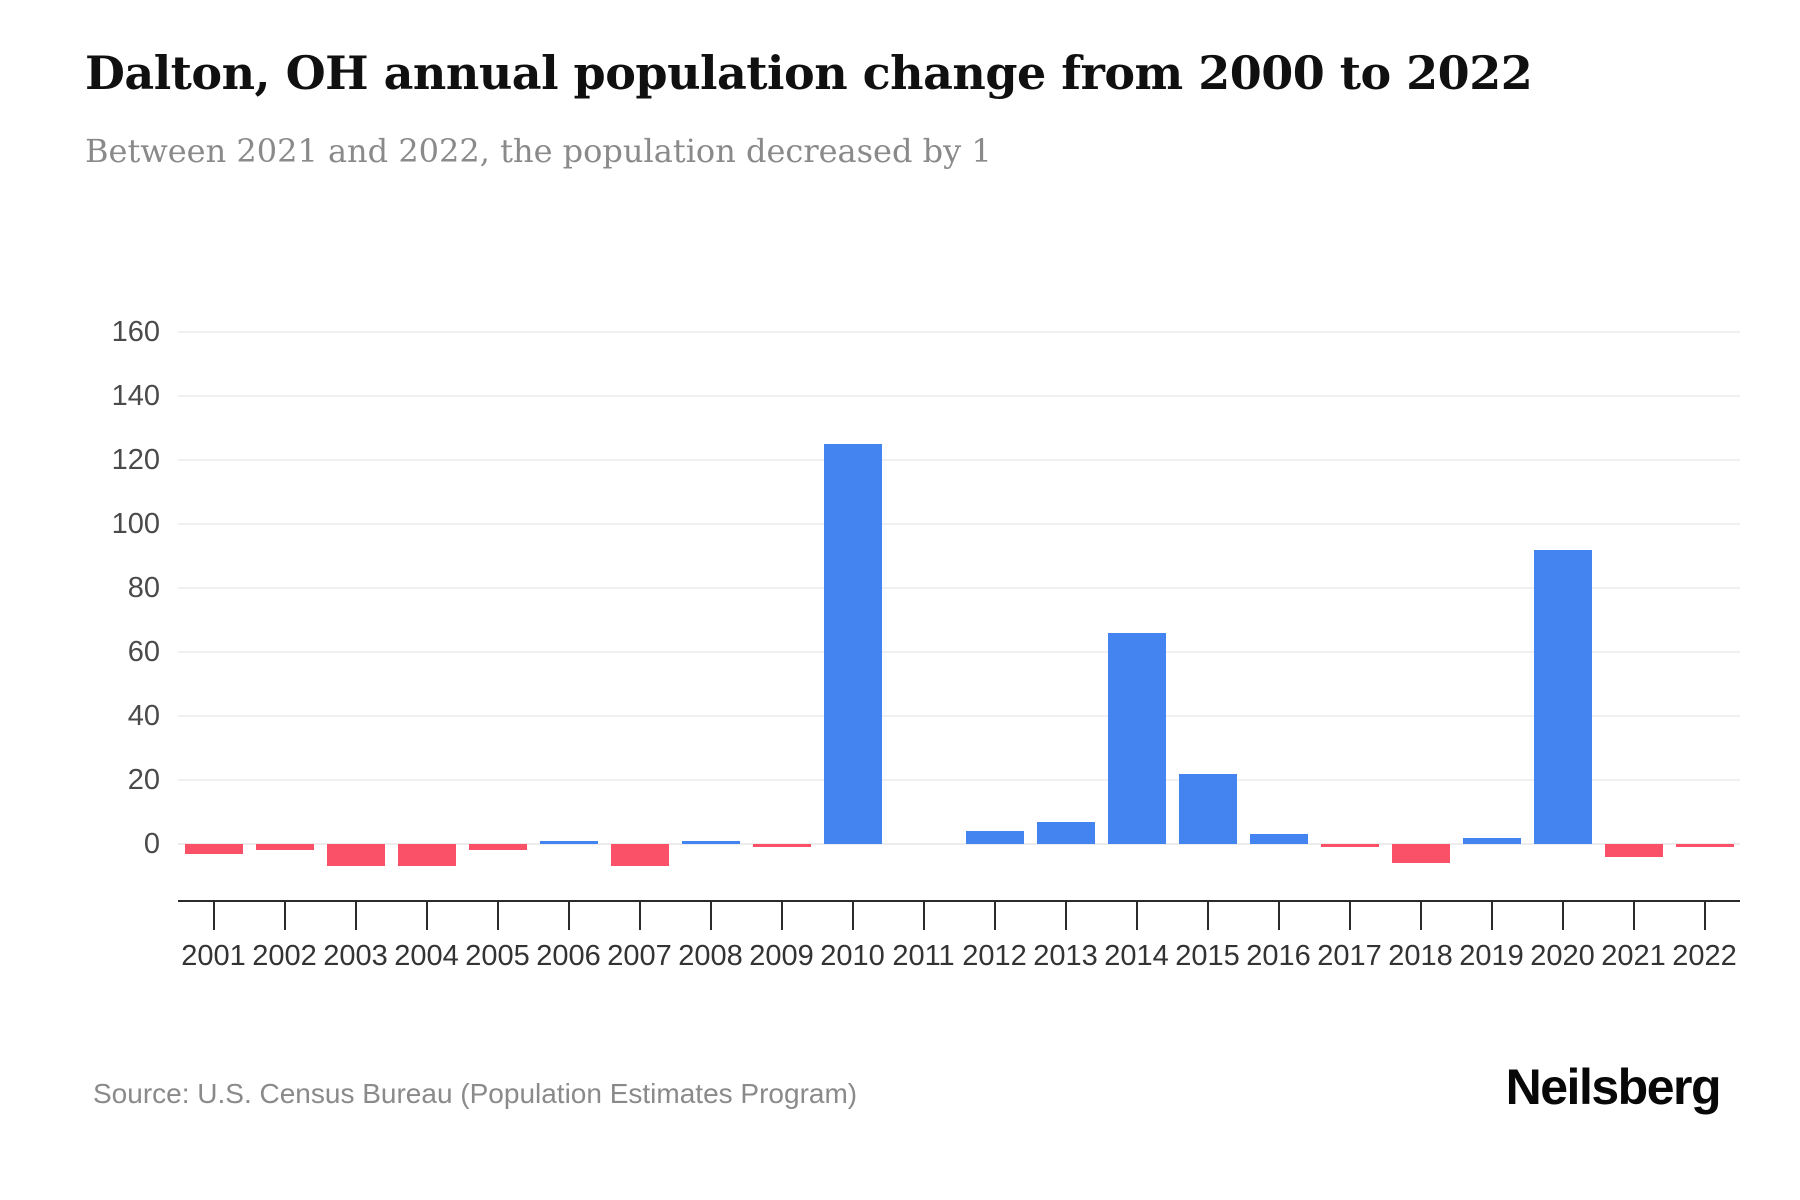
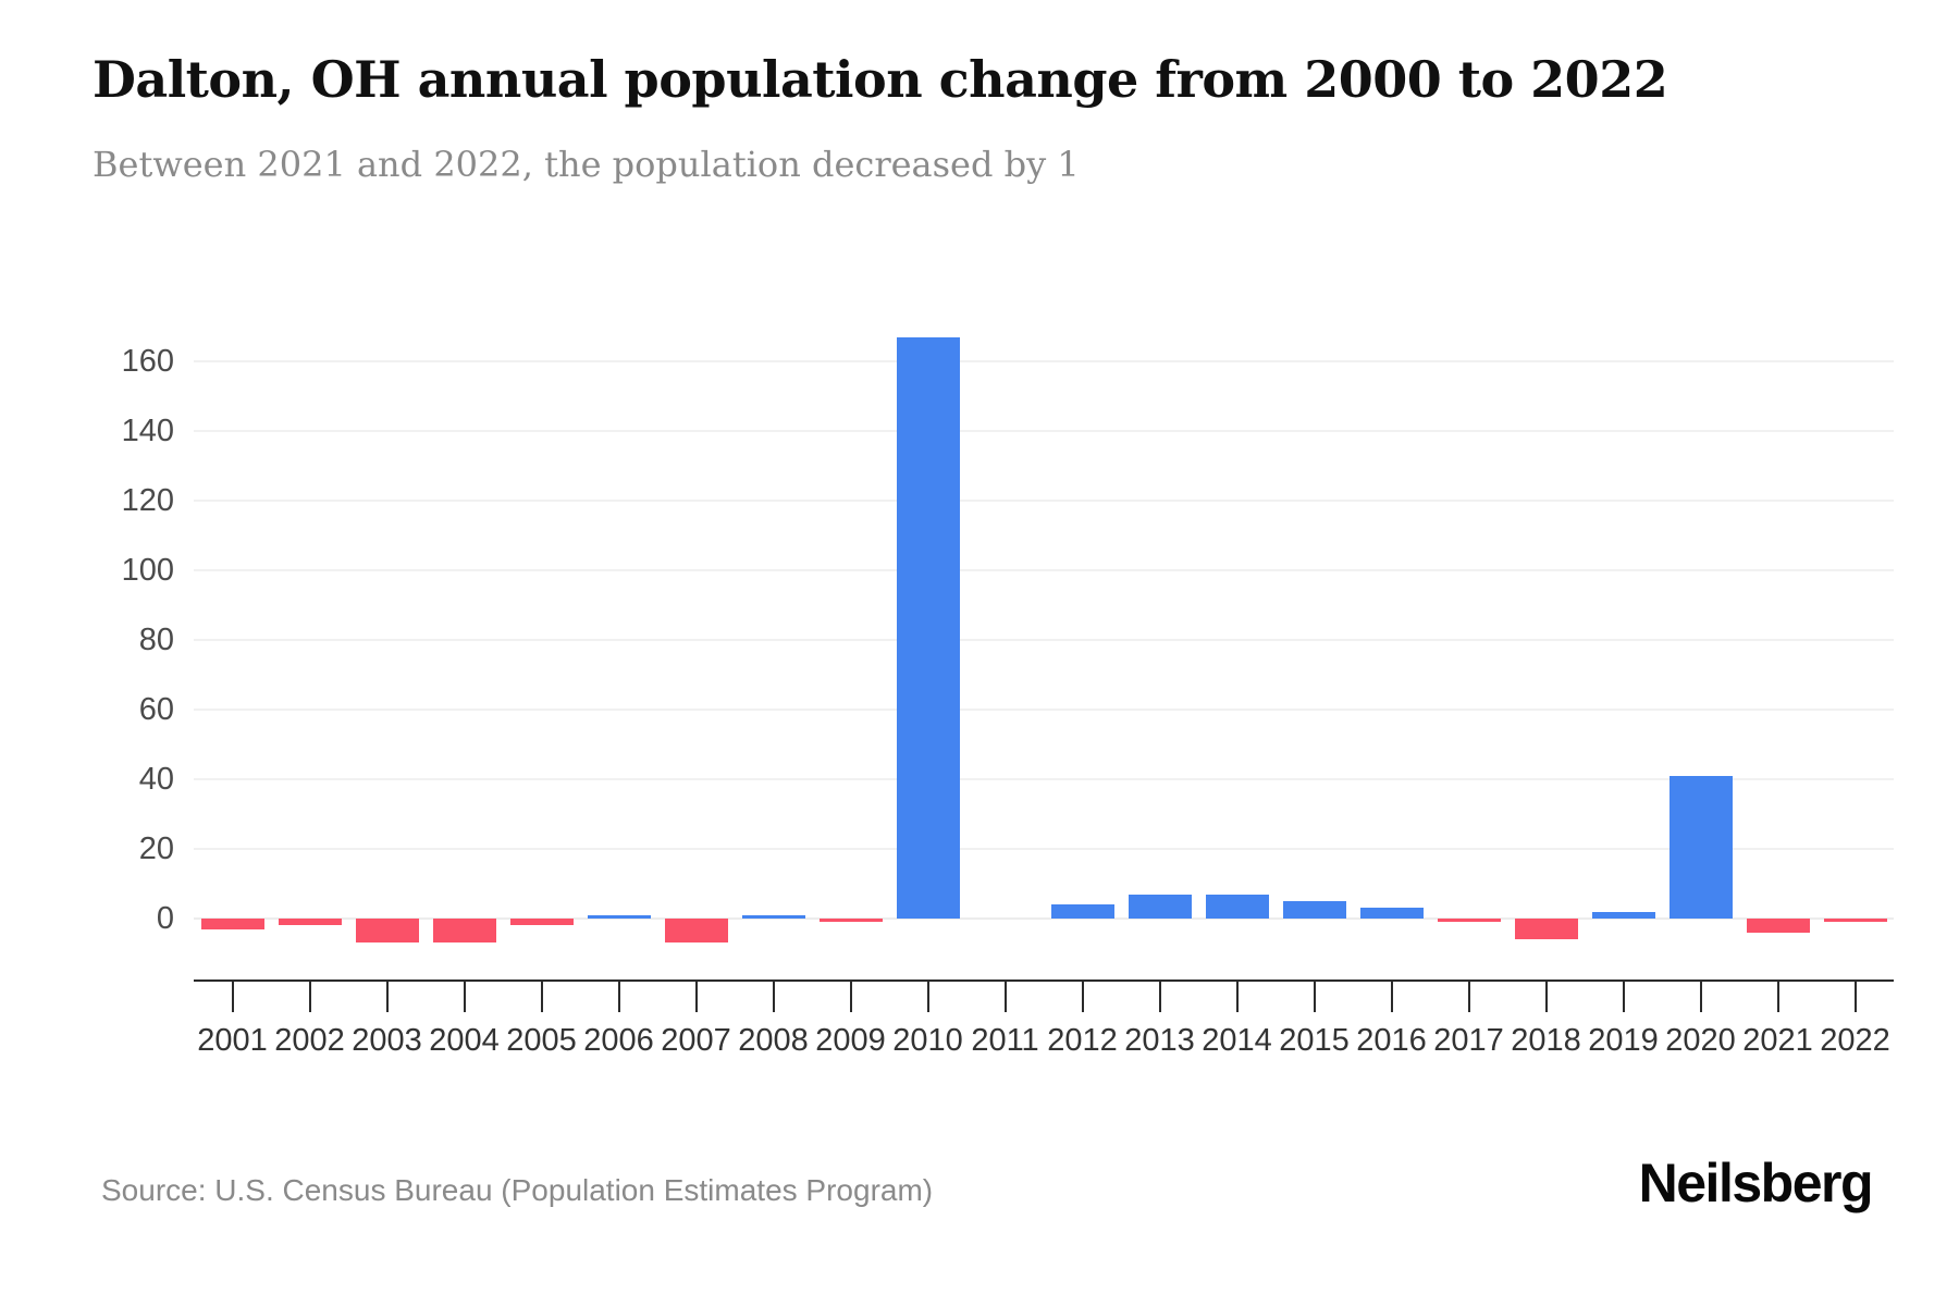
2010: 125 -> 167
2014: 66 -> 7
2015: 22 -> 5
2020: 92 -> 41
